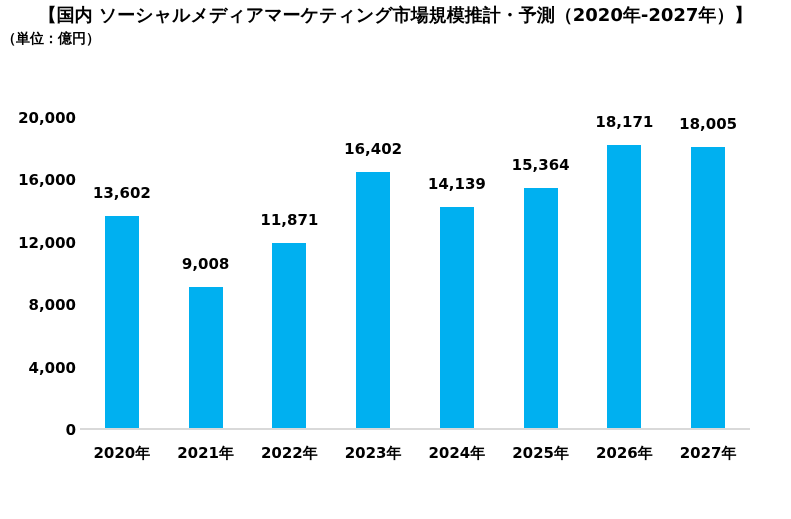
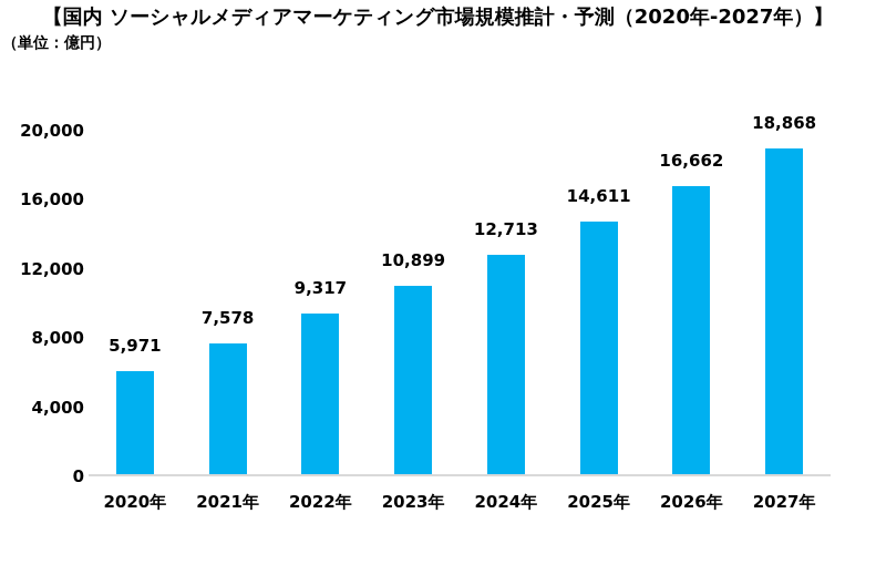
2020年: 13,602 -> 5,971
2021年: 9,008 -> 7,578
2022年: 11,871 -> 9,317
2023年: 16,402 -> 10,899
2024年: 14,139 -> 12,713
2025年: 15,364 -> 14,611
2026年: 18,171 -> 16,662
2027年: 18,005 -> 18,868
